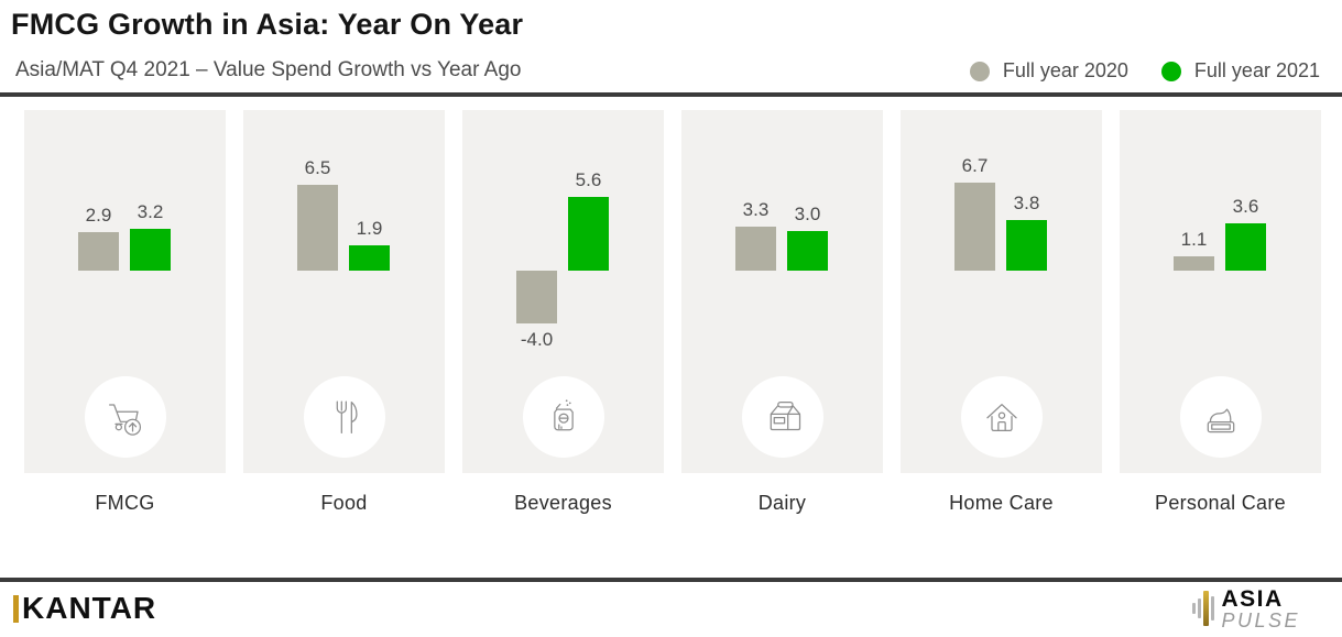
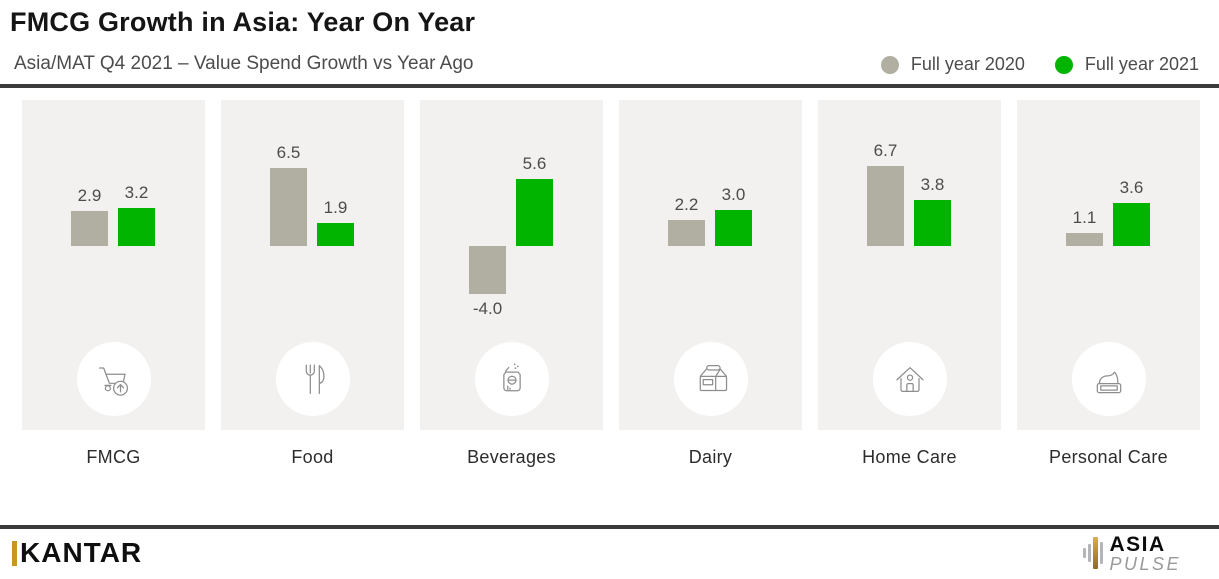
Full year 2020/Dairy: 3.3 -> 2.2
